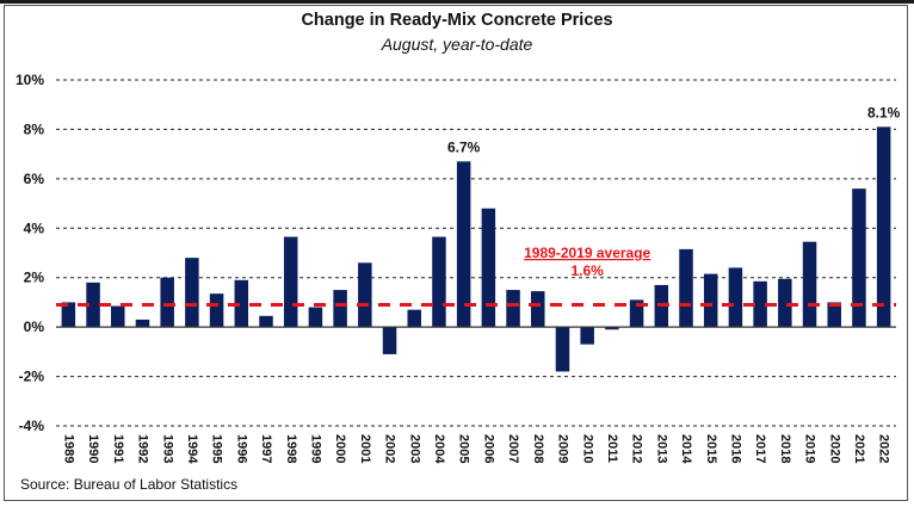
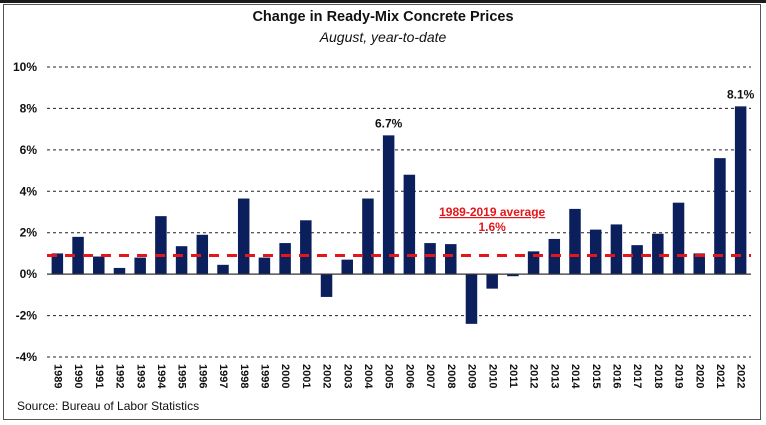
1993: 2.0% -> 0.8%
2009: -1.8% -> -2.4%
2017: 1.9% -> 1.4%
